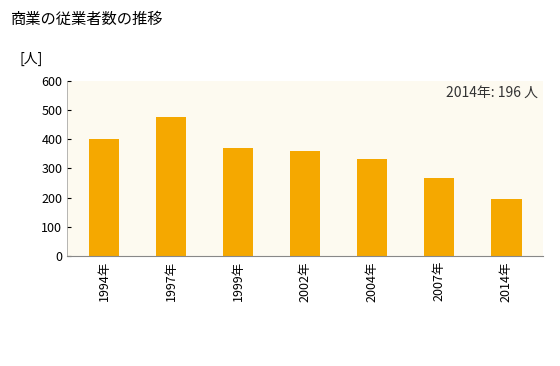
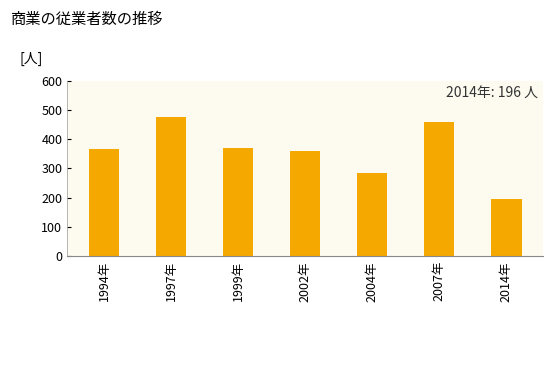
1994年: 399 -> 365
2004年: 332 -> 285
2007年: 268 -> 460
